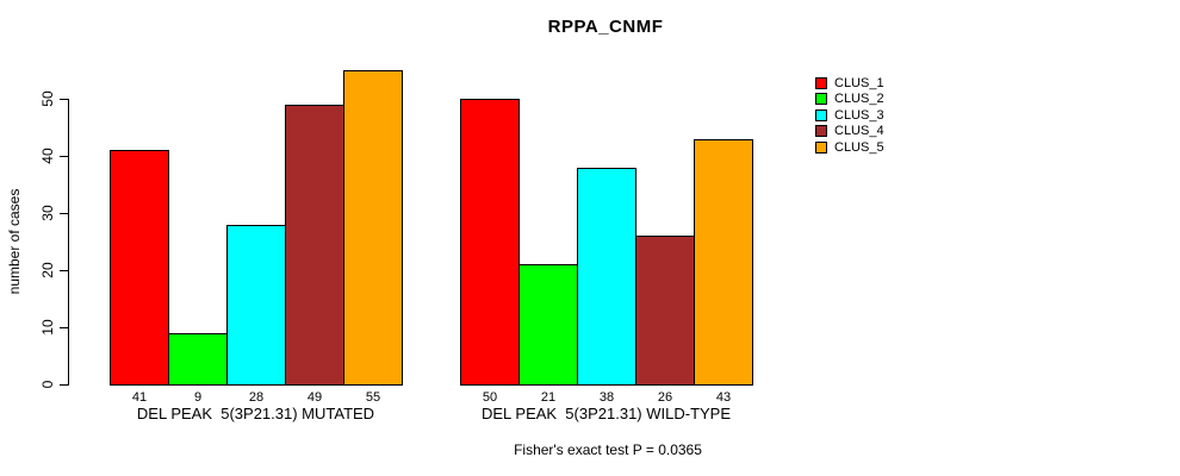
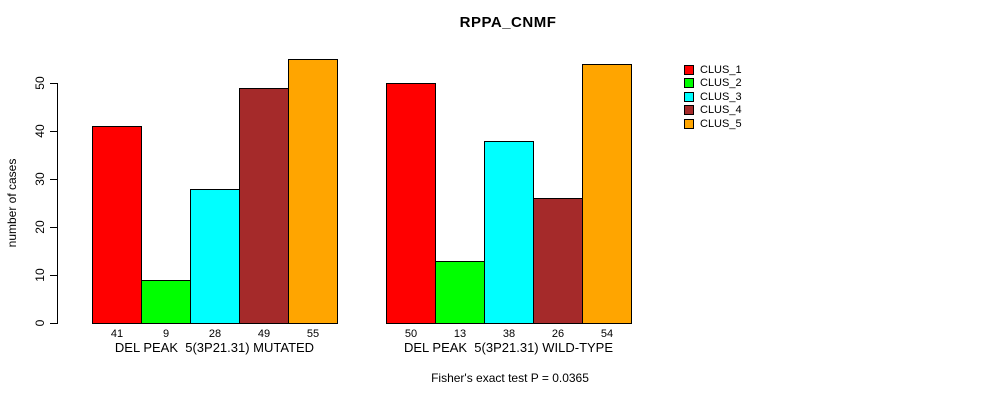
CLUS_2/DEL PEAK 5(3P21.31) WILD-TYPE: 21 -> 13
CLUS_5/DEL PEAK 5(3P21.31) WILD-TYPE: 43 -> 54
